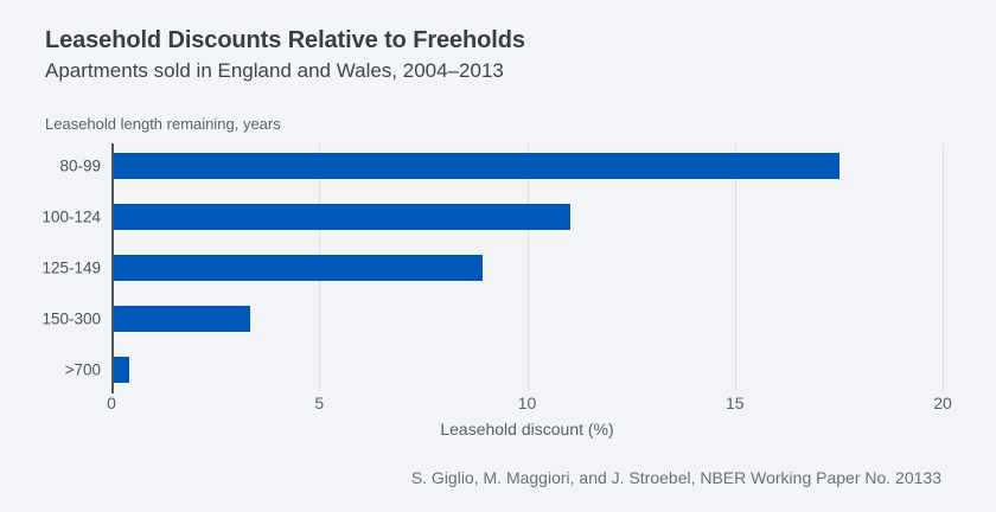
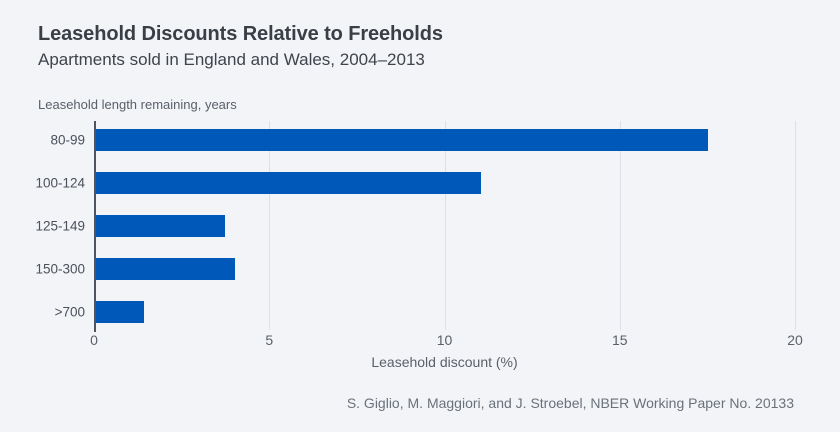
125-149: 8.9 -> 3.7
150-300: 3.3 -> 4.0
>700: 0.4 -> 1.4
